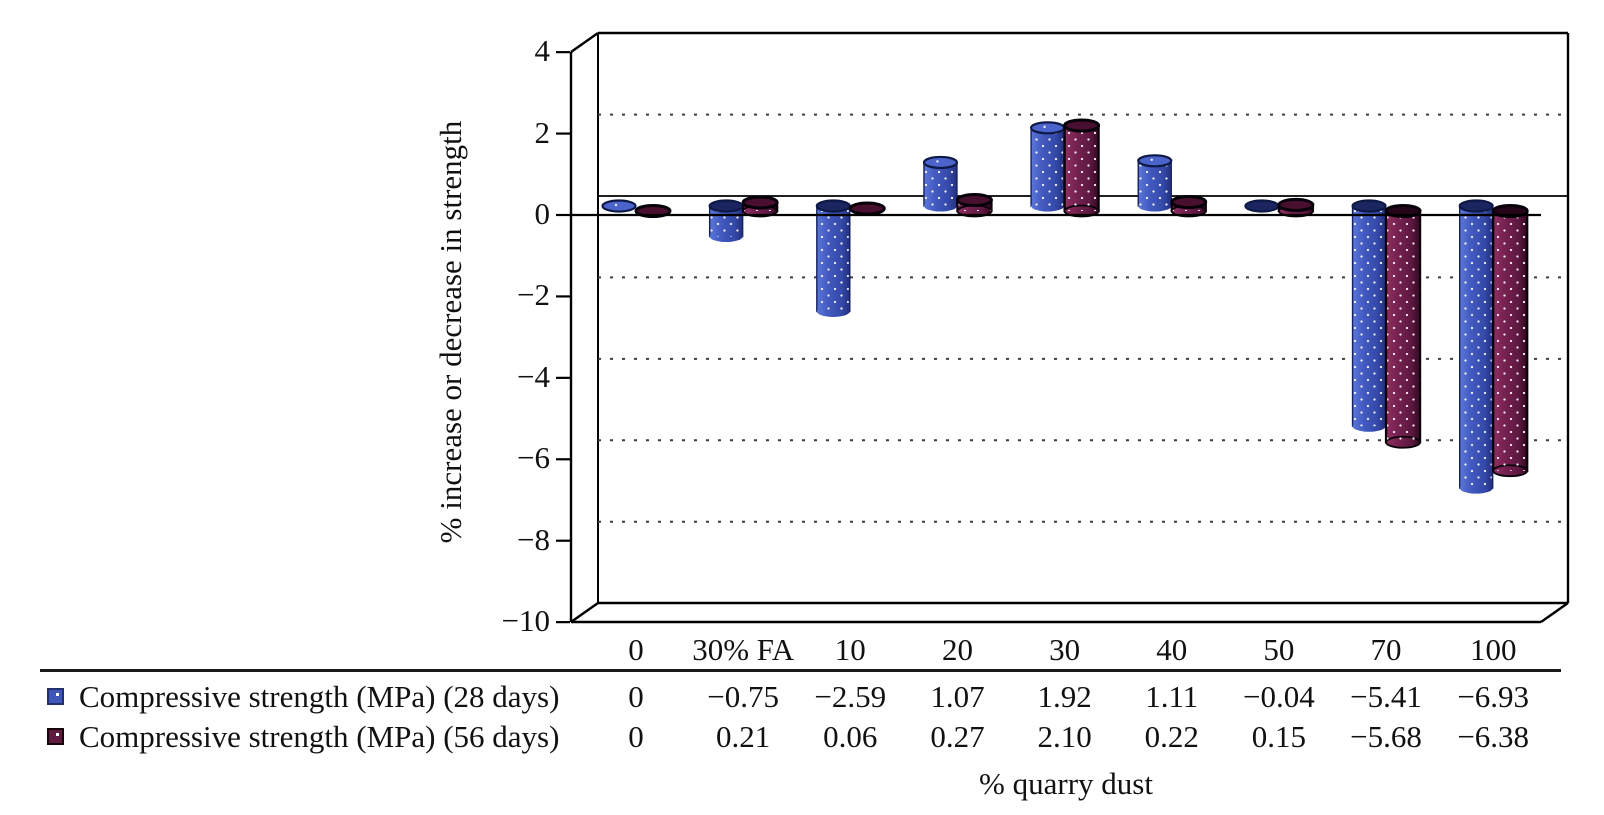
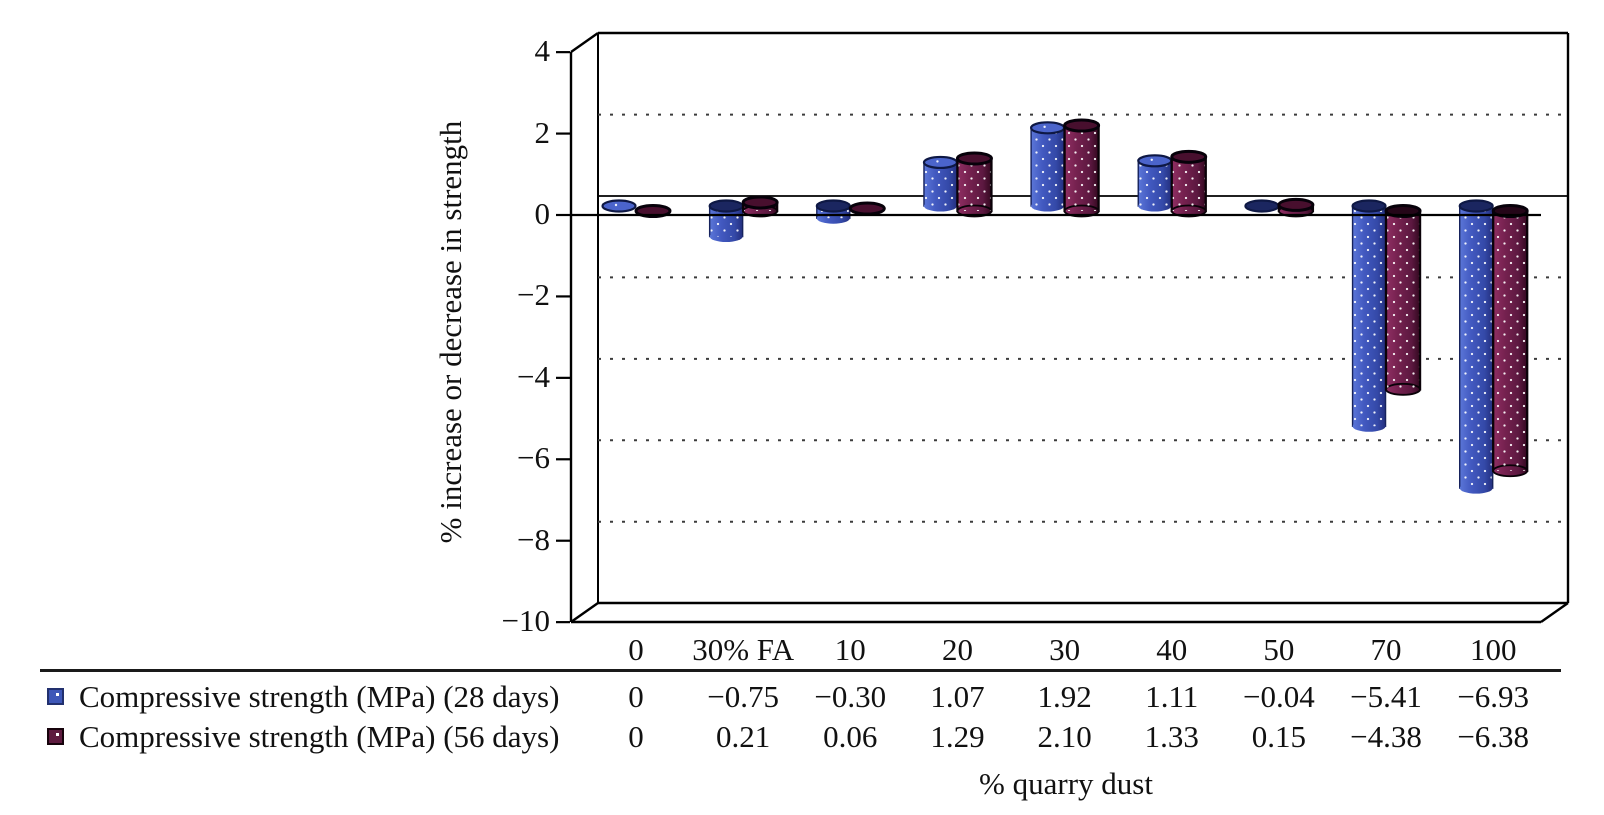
Compressive strength (MPa) (28 days)/10: −2.59 -> −0.30
Compressive strength (MPa) (56 days)/20: 0.27 -> 1.29
Compressive strength (MPa) (56 days)/40: 0.22 -> 1.33
Compressive strength (MPa) (56 days)/70: −5.68 -> −4.38
